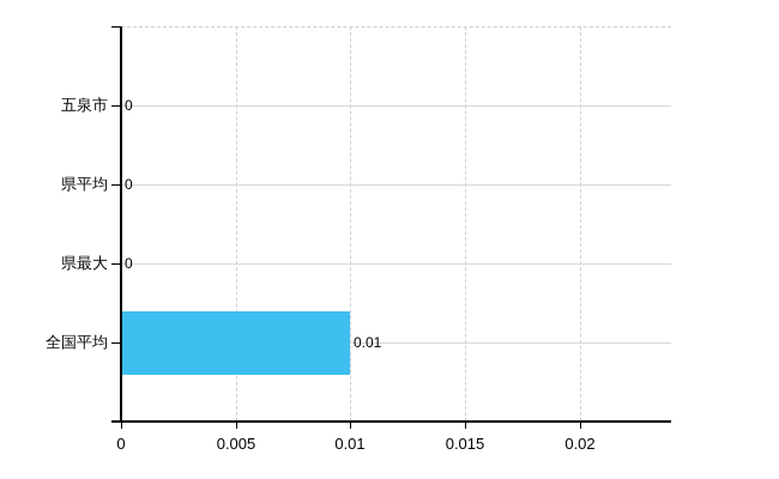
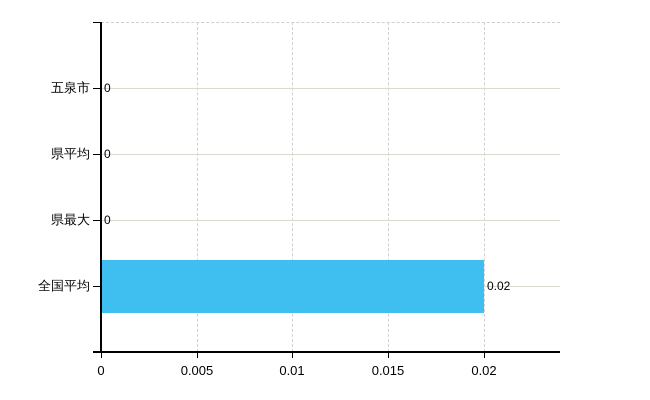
全国平均: 0.01 -> 0.02
